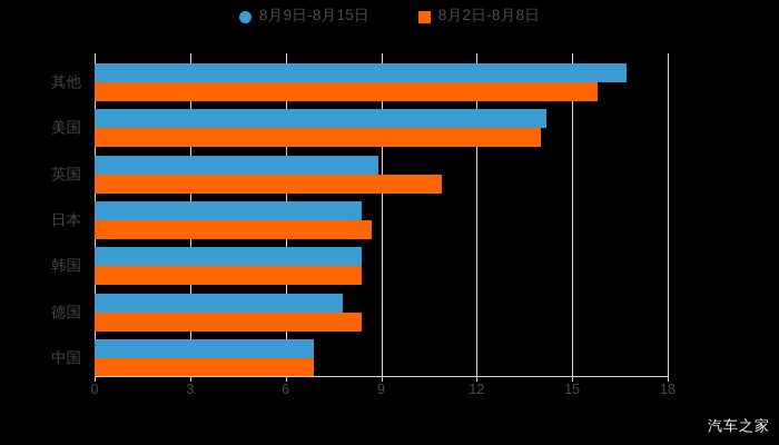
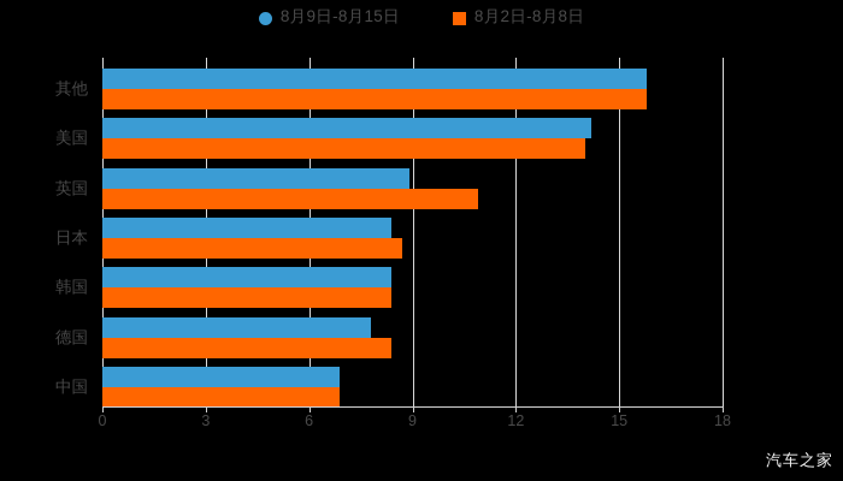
8月9日-8月15日/其他: 16.7 -> 15.8
